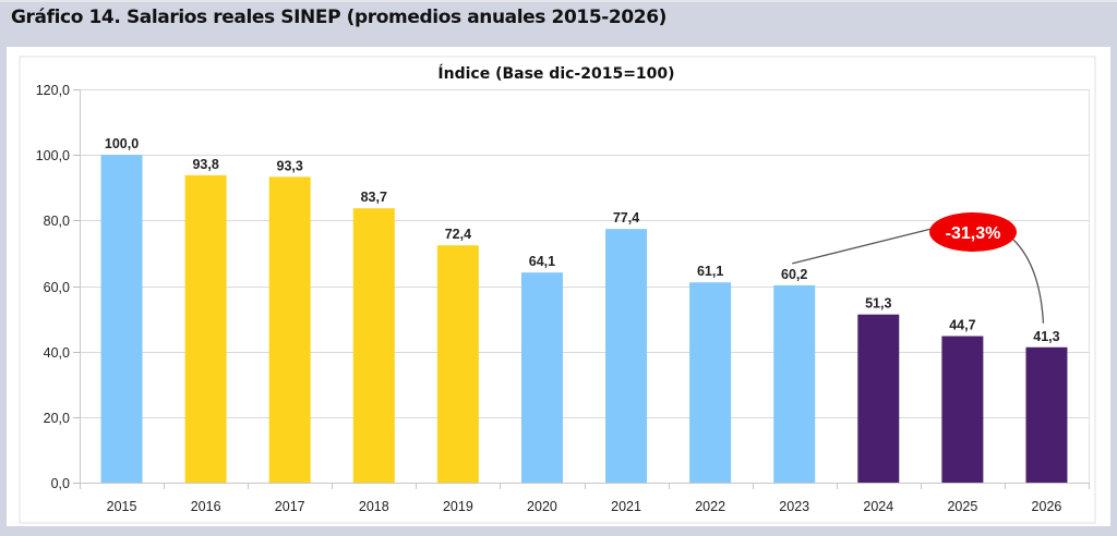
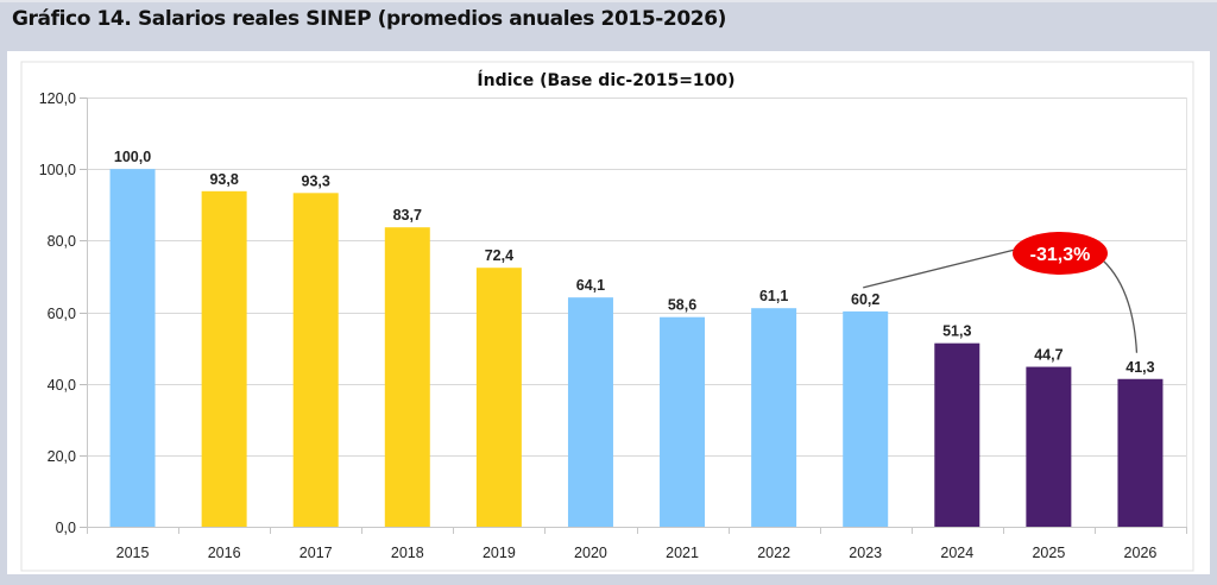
2021: 77,4 -> 58,6
